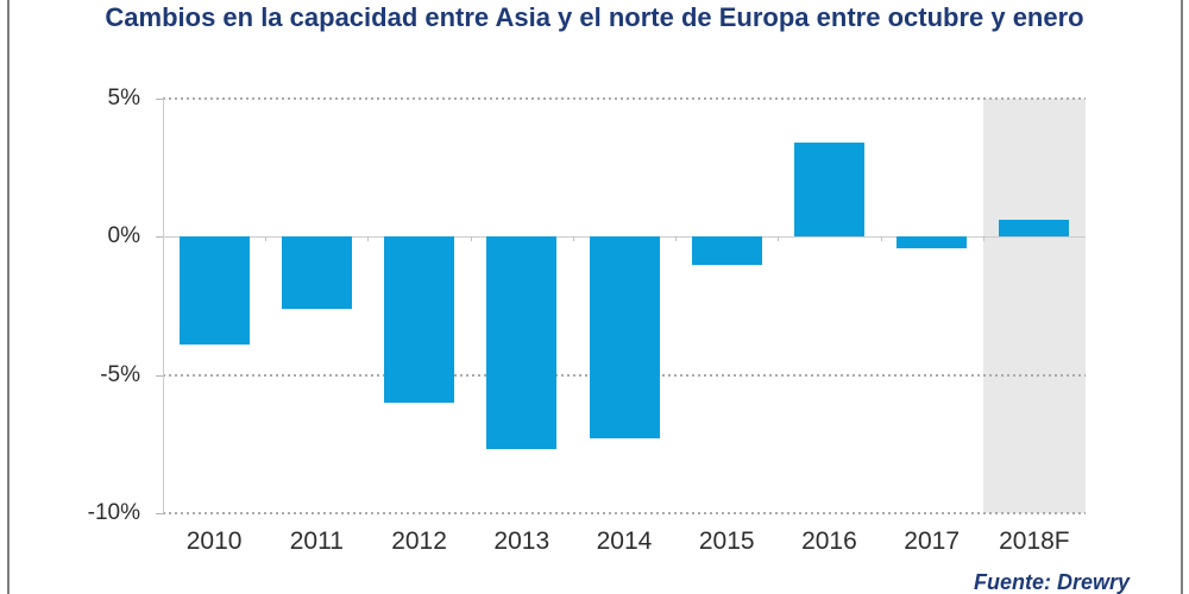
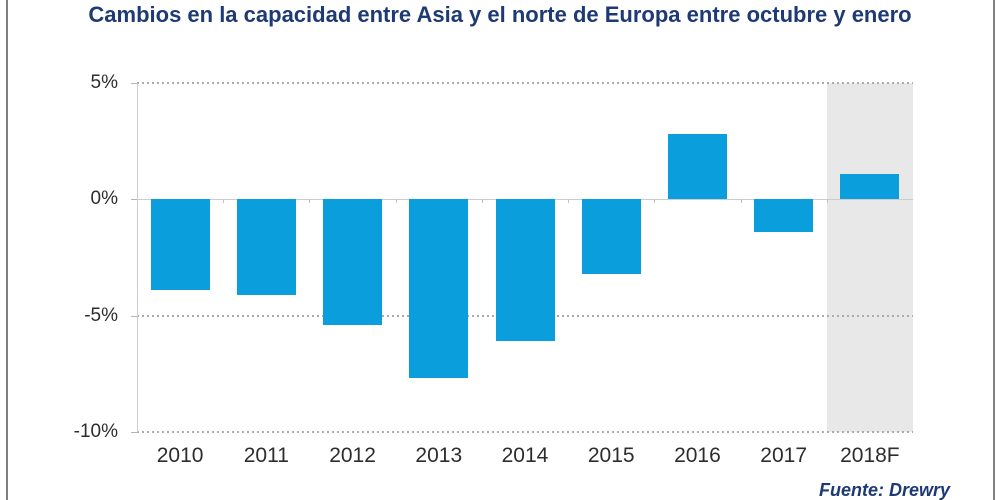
2011: -2.6% -> -4.1%
2012: -6.0% -> -5.4%
2014: -7.3% -> -6.1%
2015: -1.0% -> -3.2%
2016: 3.4% -> 2.8%
2017: -0.4% -> -1.4%
2018F: 0.6% -> 1.1%
